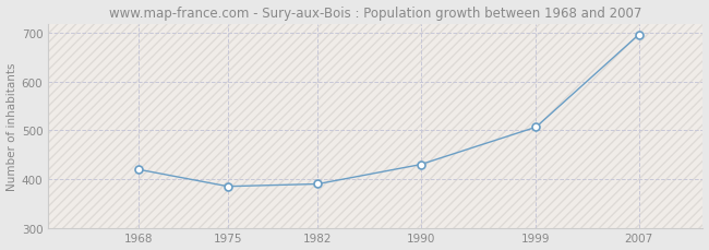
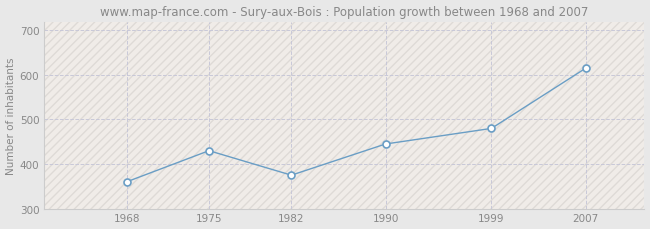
1968: 420 -> 360
1975: 385 -> 430
1982: 390 -> 375
1990: 430 -> 445
1999: 507 -> 480
2007: 697 -> 615
